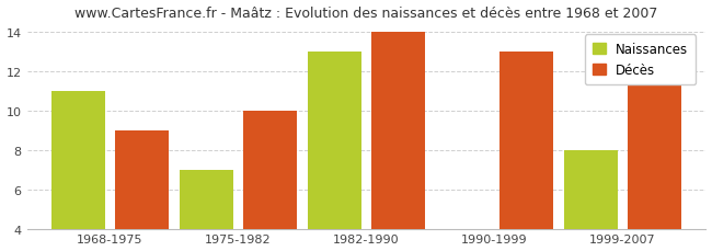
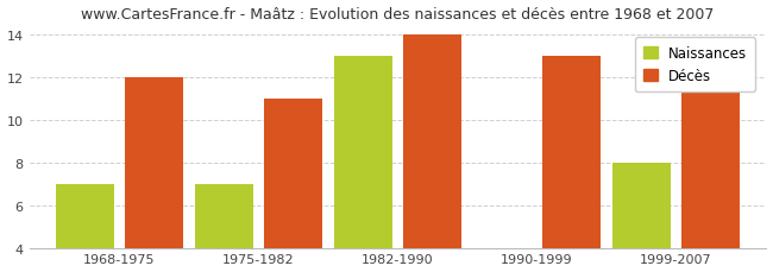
Naissances/1968-1975: 11 -> 7
Décès/1968-1975: 9 -> 12
Décès/1975-1982: 10 -> 11
